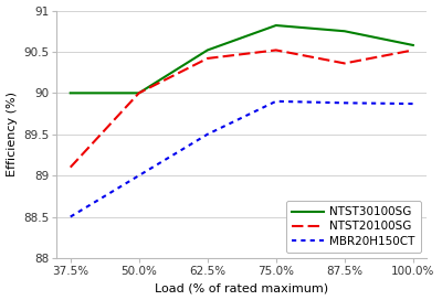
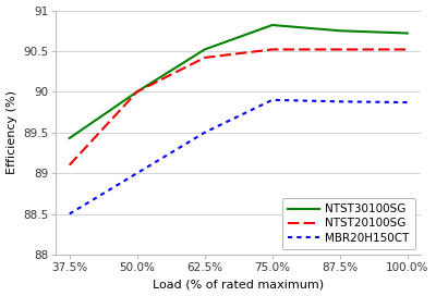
NTST30100SG/37.5%: 90.00 -> 89.43
NTST20100SG/87.5%: 90.36 -> 90.52
NTST30100SG/100.0%: 90.58 -> 90.72
